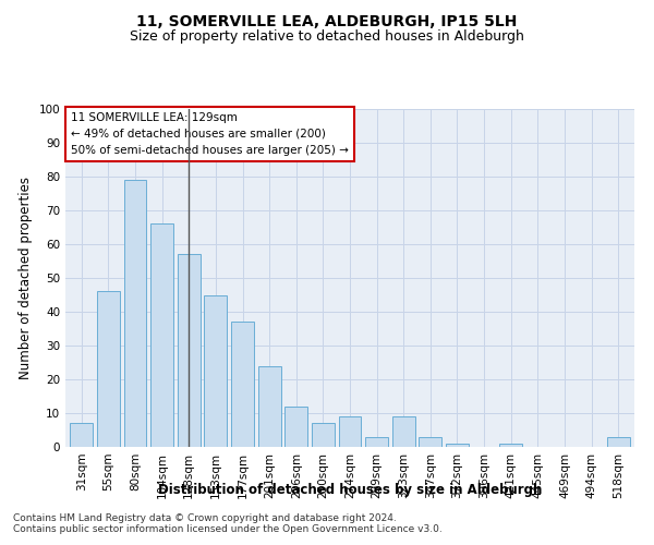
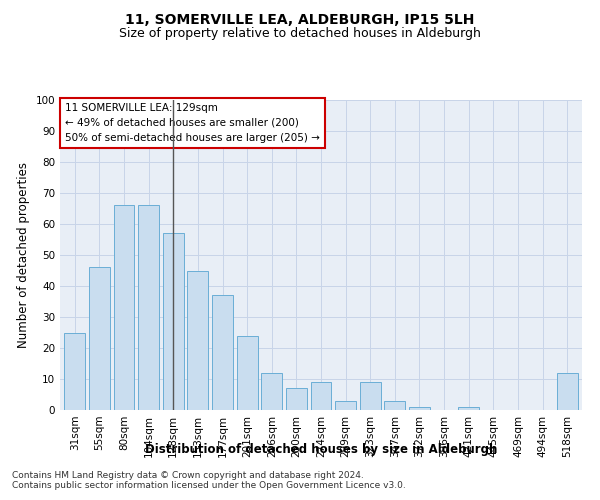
31sqm: 7 -> 25
80sqm: 79 -> 66
518sqm: 3 -> 12
